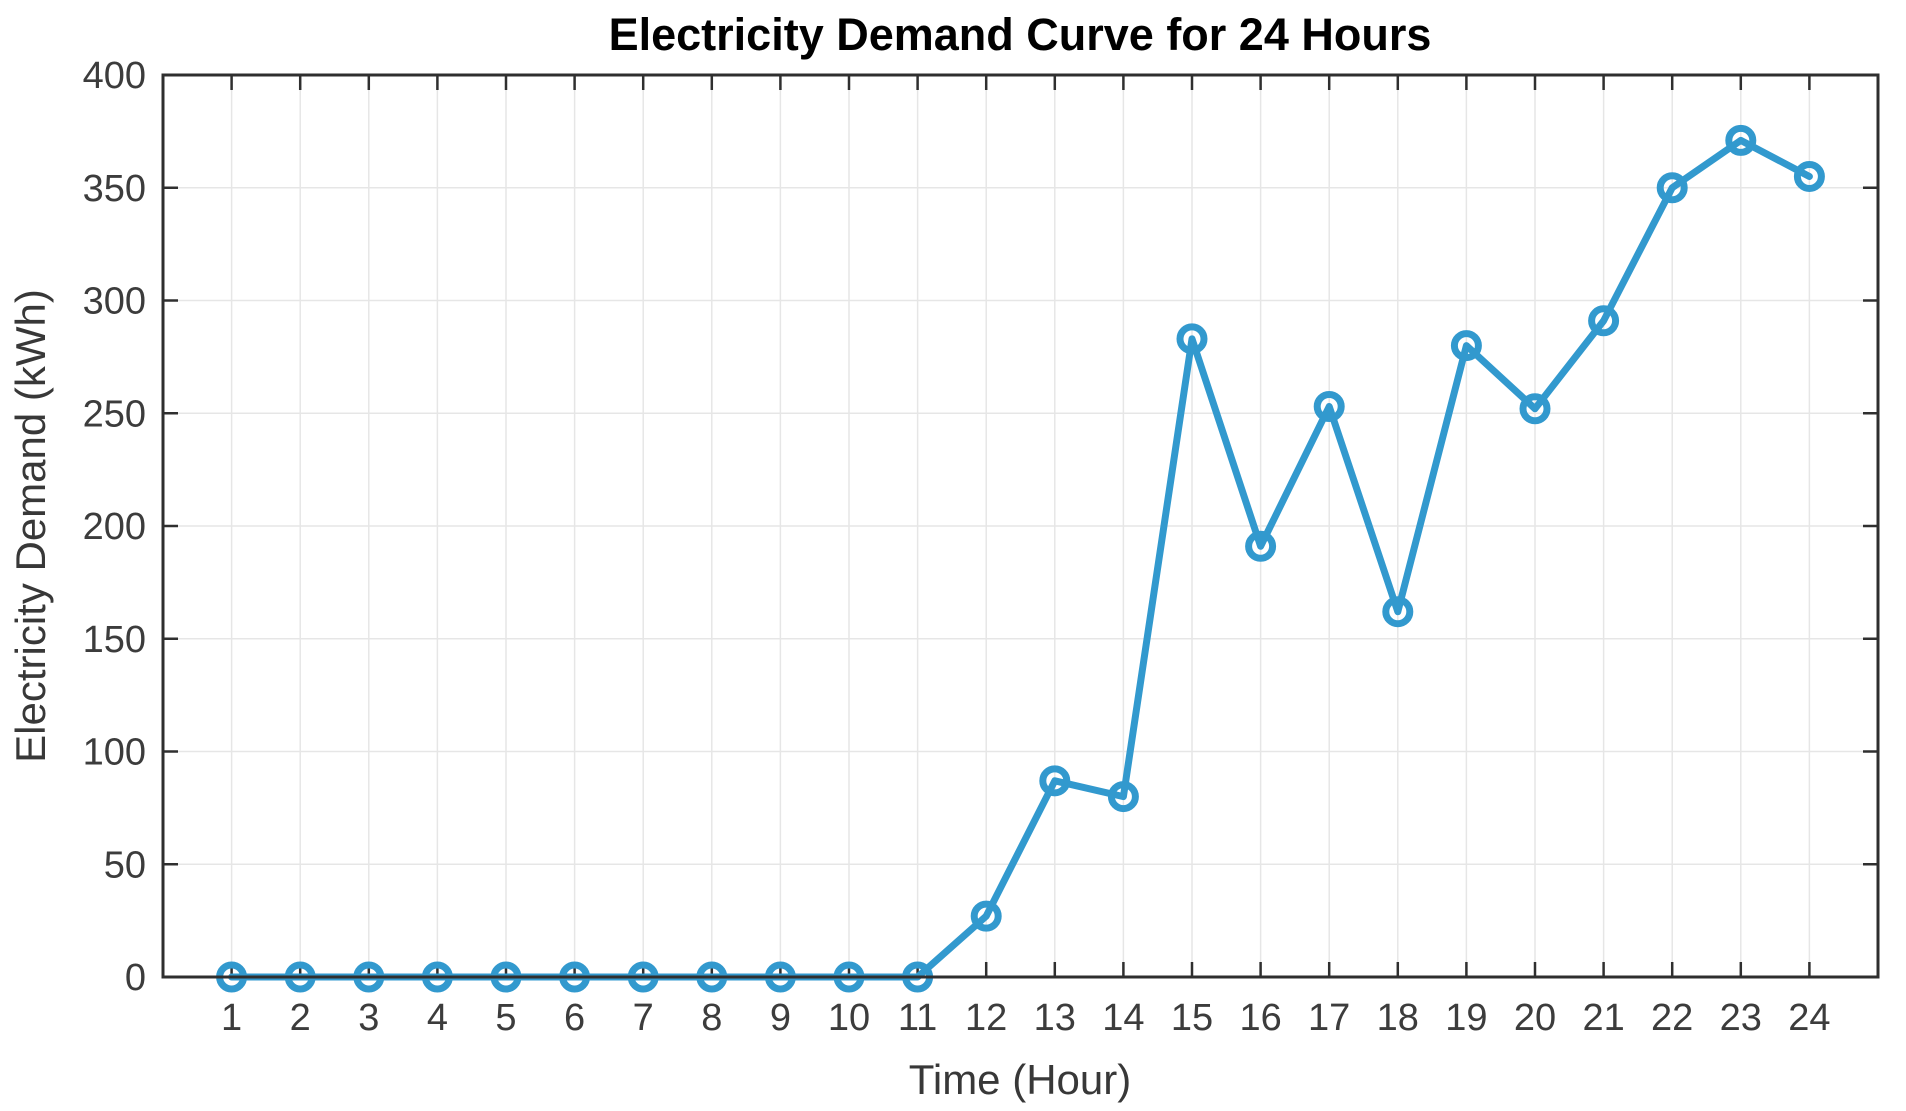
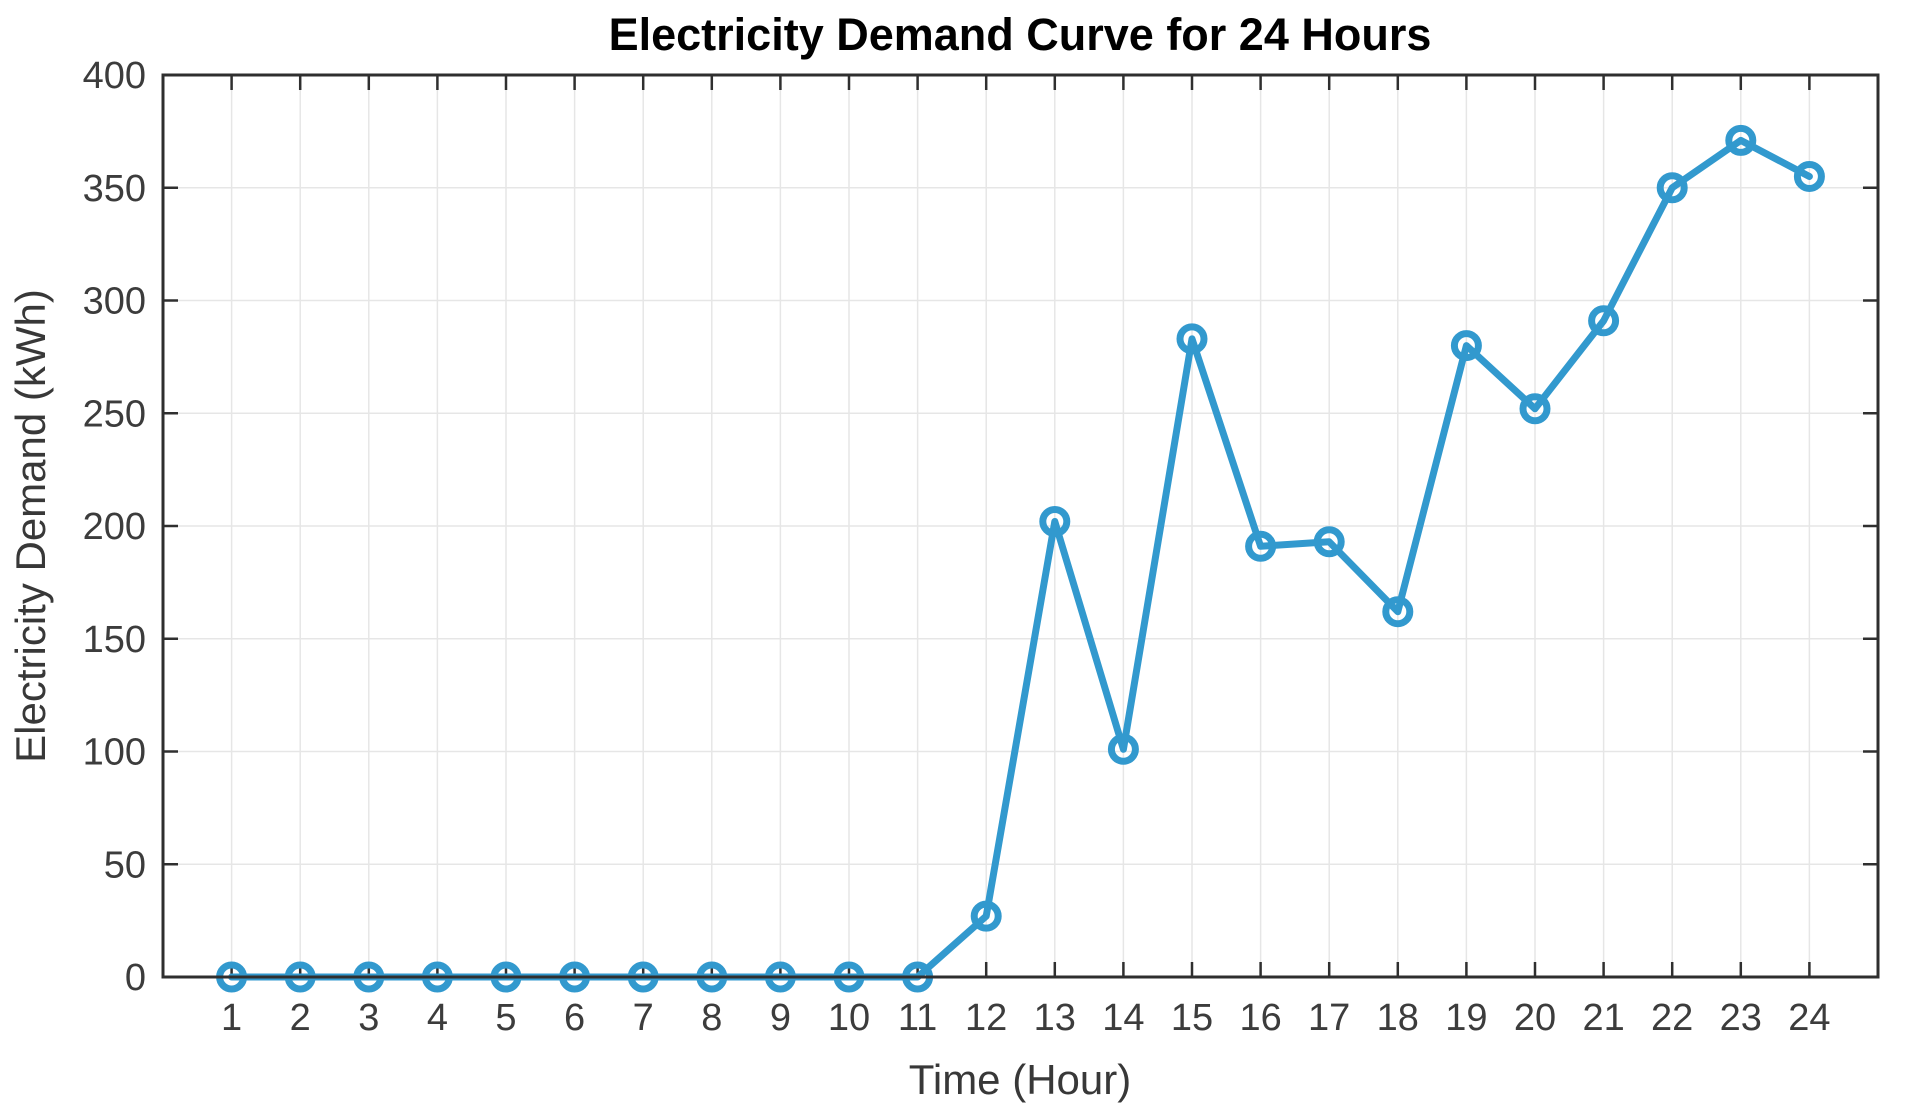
13: 87 -> 202
14: 80 -> 101
17: 253 -> 193
